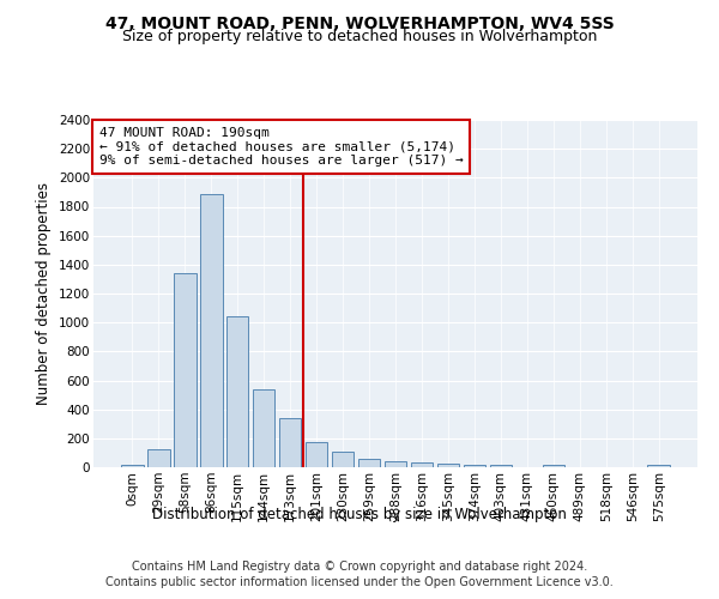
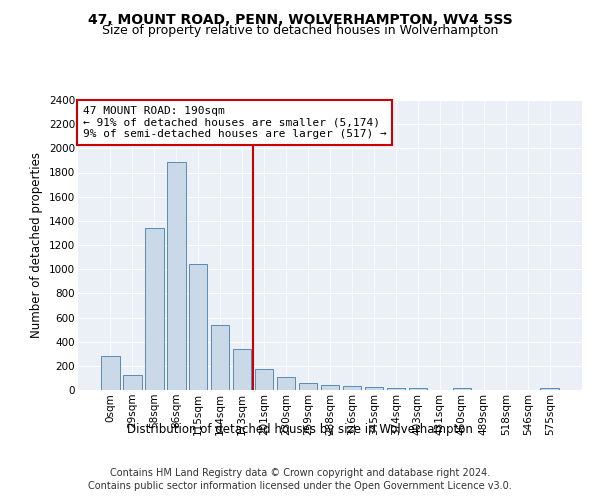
0sqm: 20 -> 280
